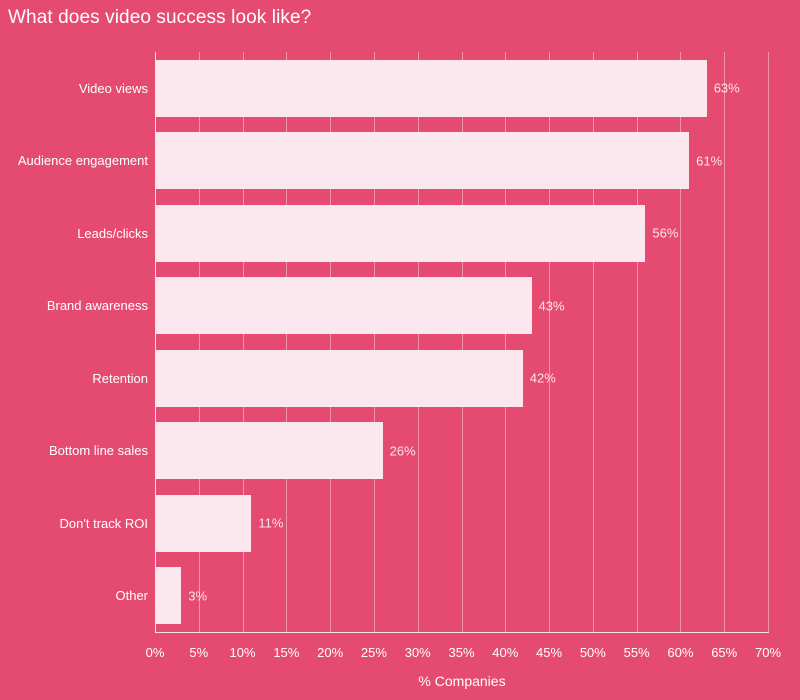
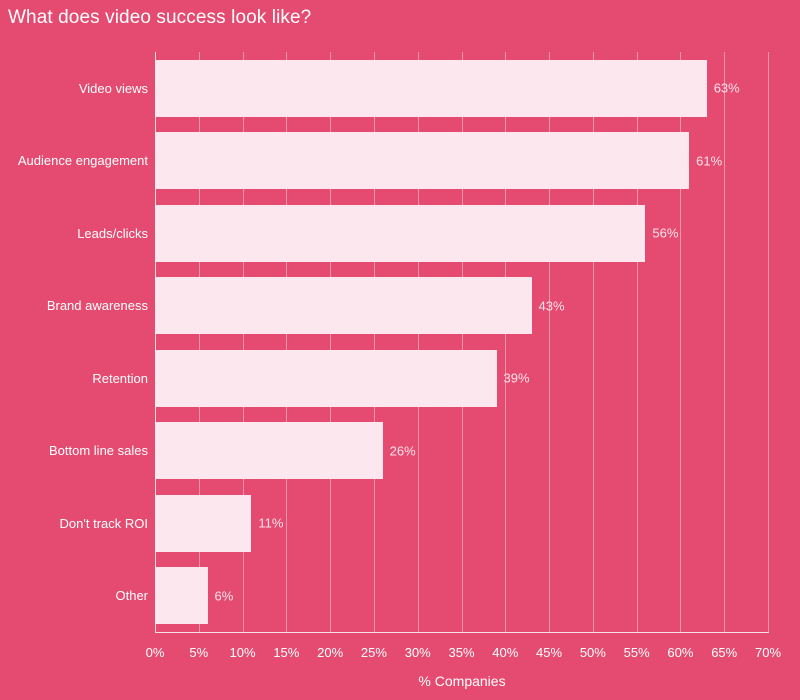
Retention: 42% -> 39%
Other: 3% -> 6%
